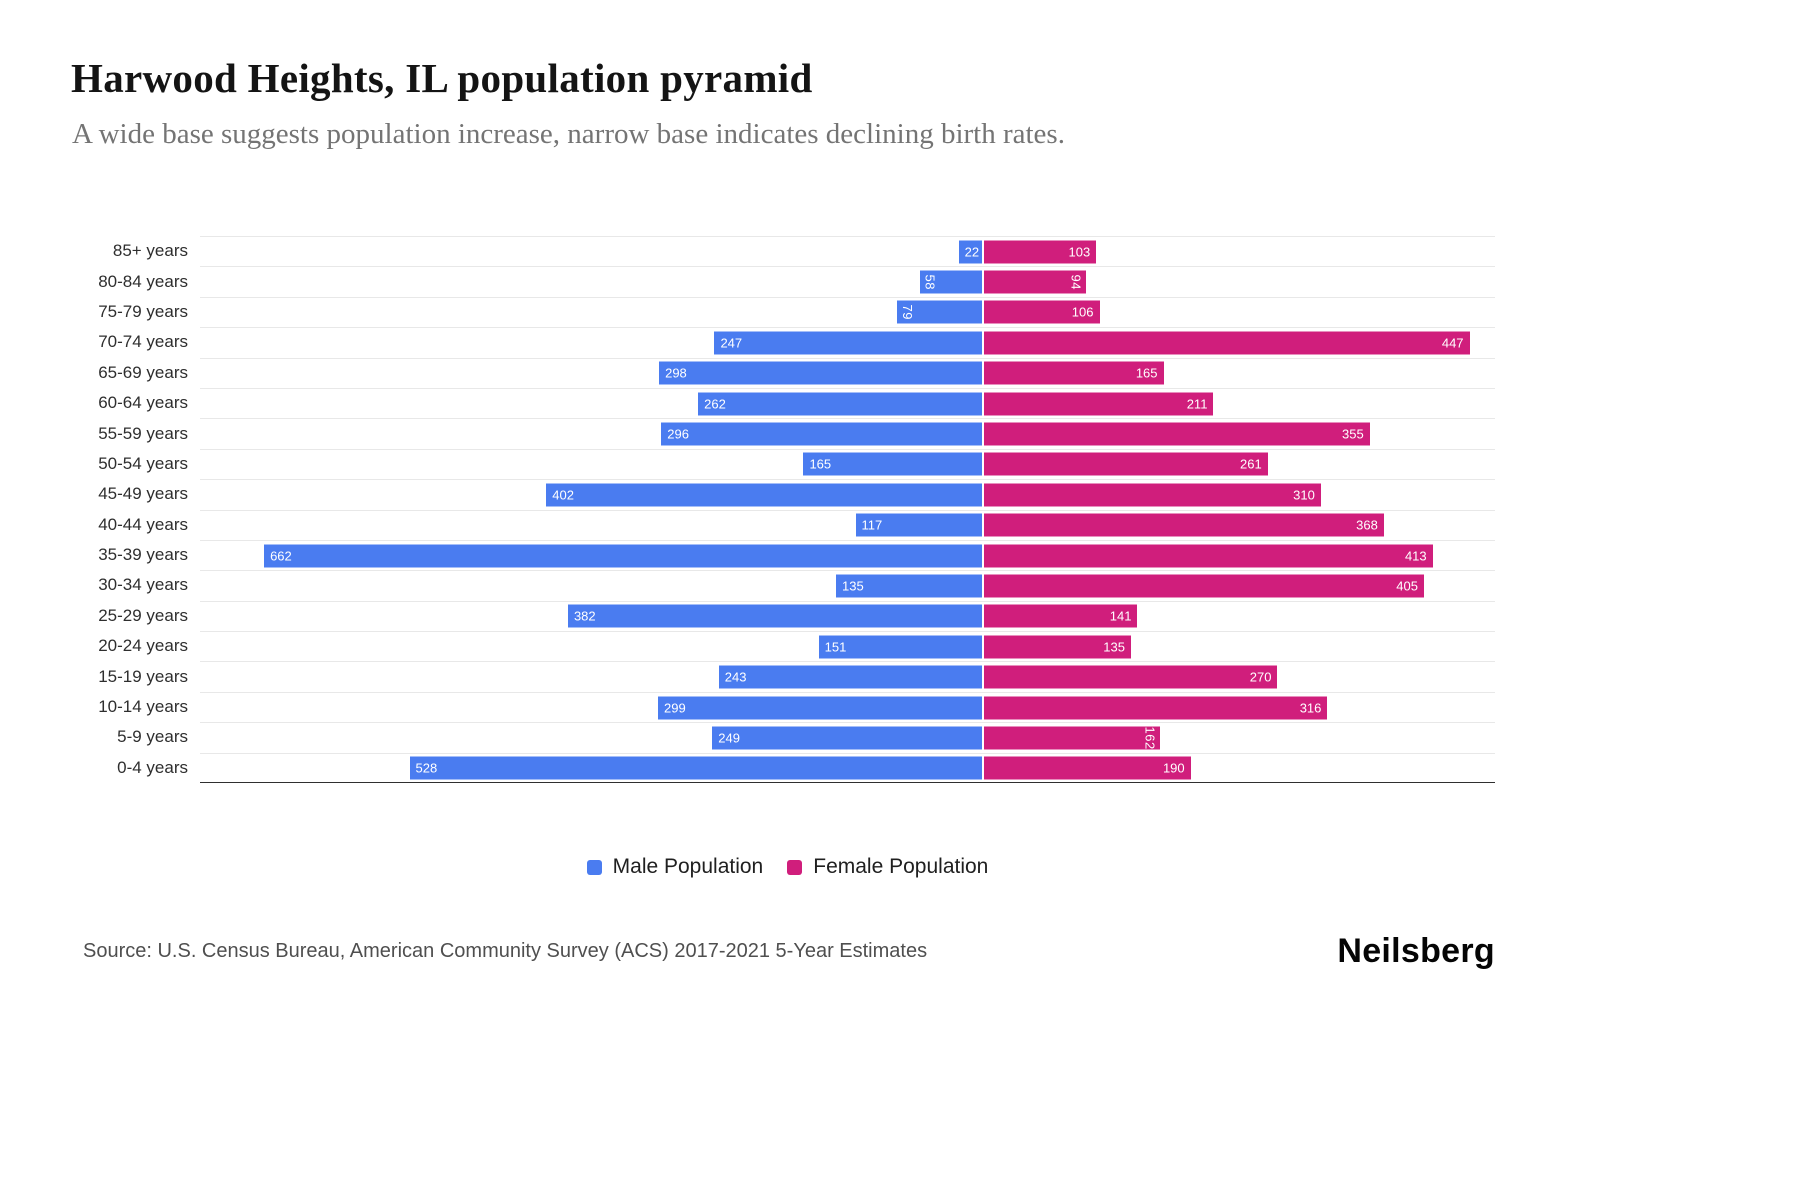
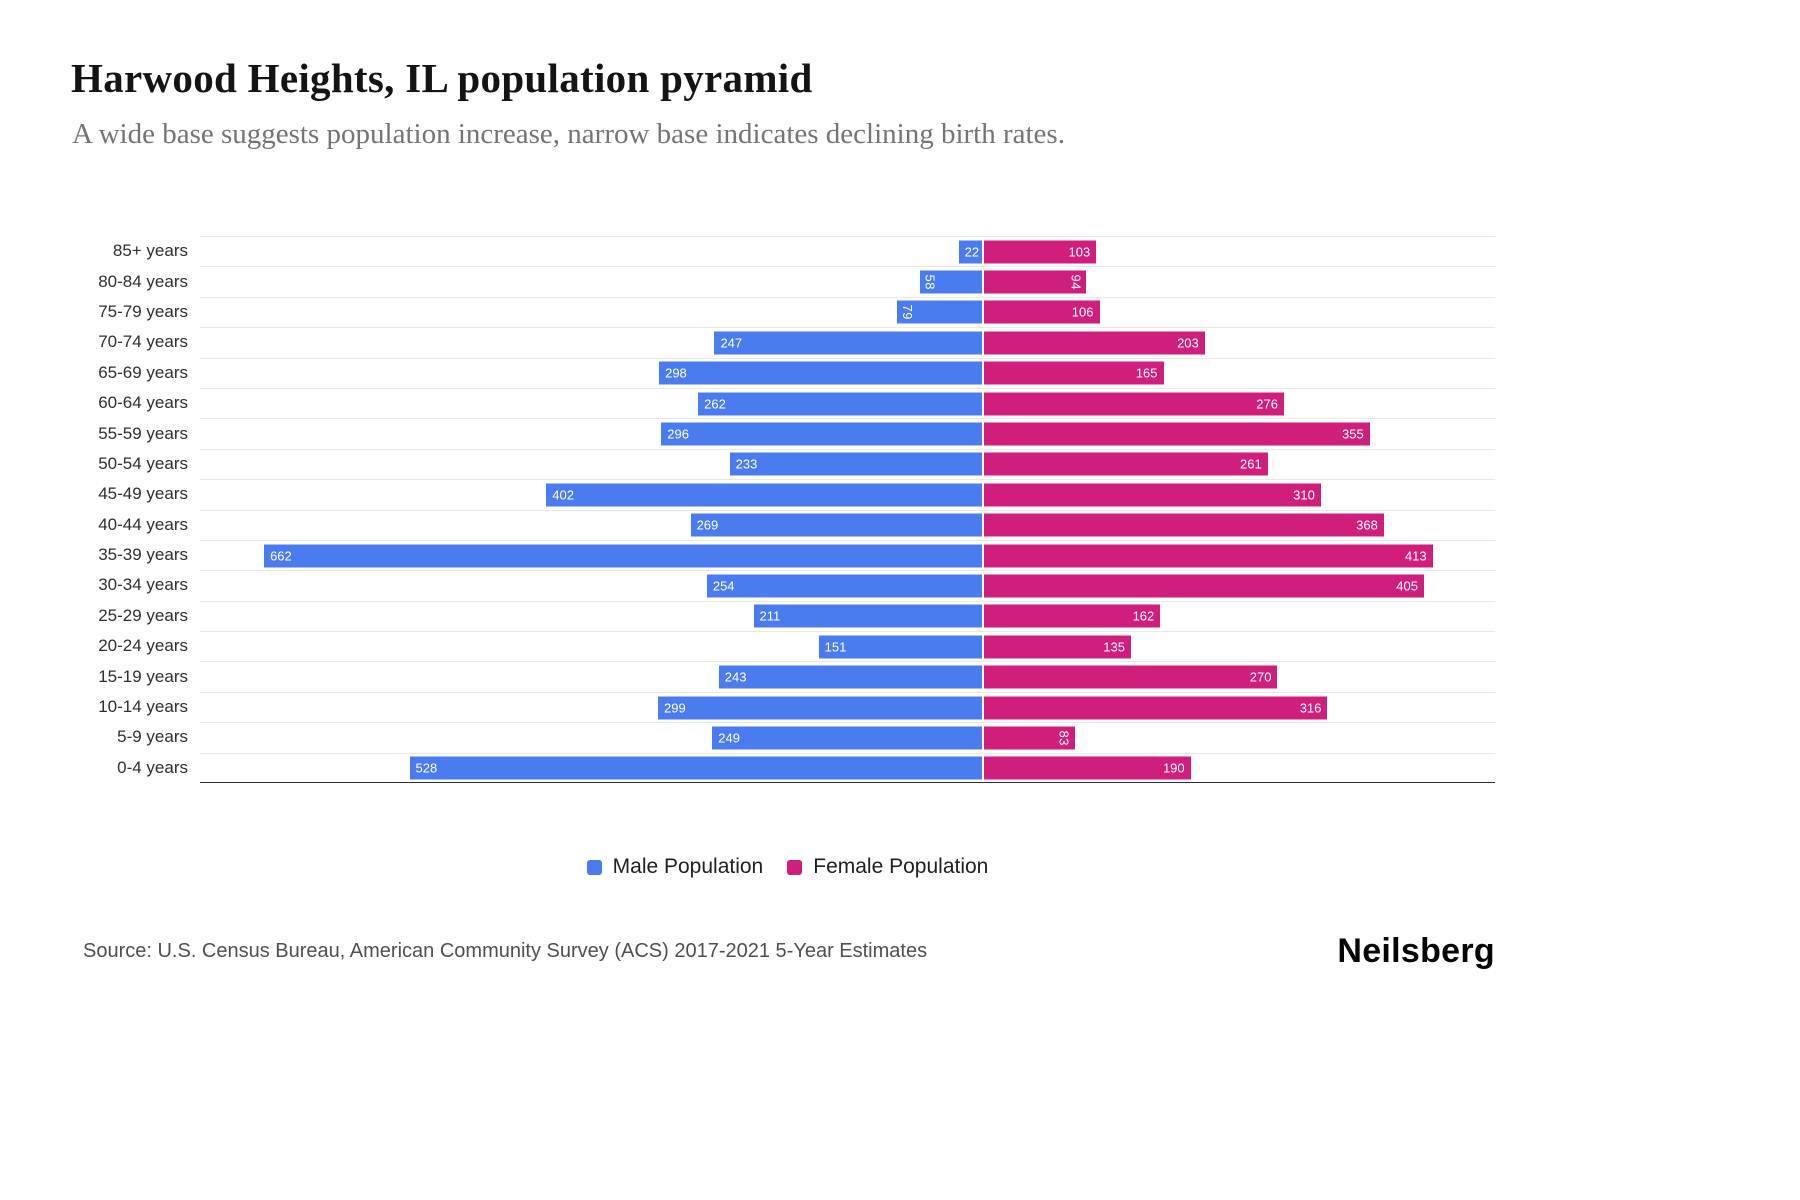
Female Population/70-74 years: 447 -> 203
Female Population/60-64 years: 211 -> 276
Male Population/50-54 years: 165 -> 233
Male Population/40-44 years: 117 -> 269
Male Population/30-34 years: 135 -> 254
Male Population/25-29 years: 382 -> 211
Female Population/25-29 years: 141 -> 162
Female Population/5-9 years: 162 -> 83
